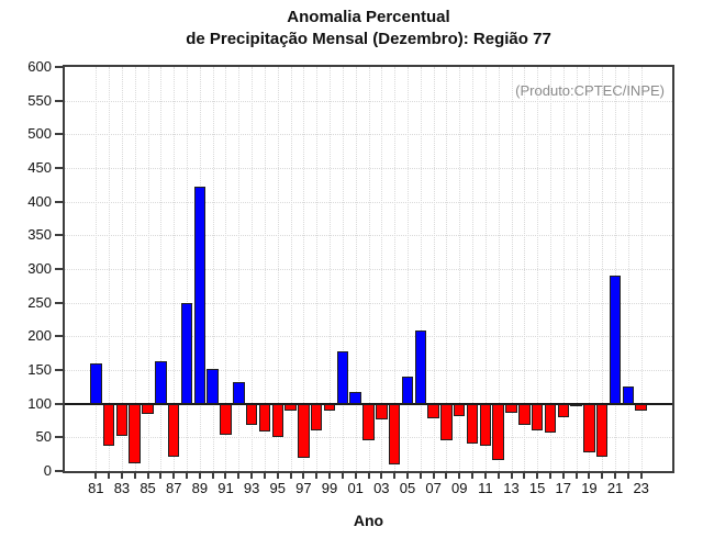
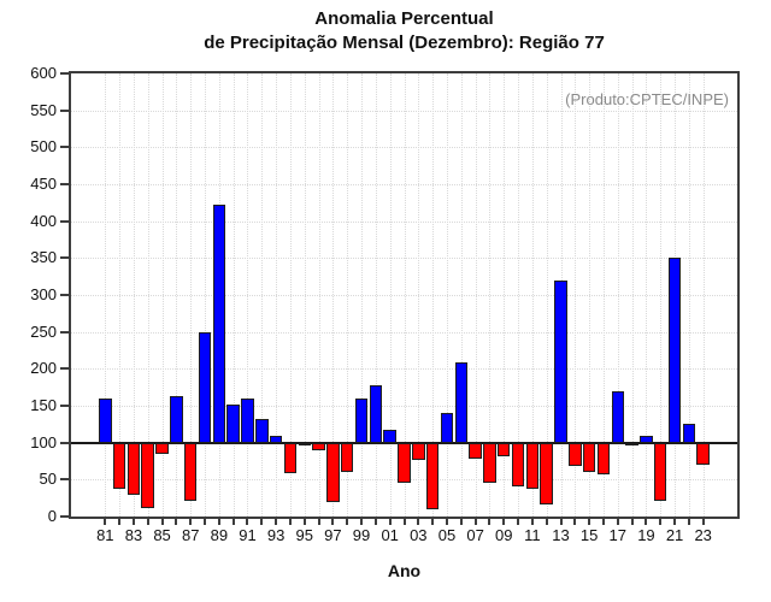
83: 50 -> 30
91: 50 -> 160
93: 70 -> 110
95: 50 -> 100
99: 90 -> 160
13: 90 -> 320
17: 80 -> 170
19: 30 -> 110
21: 290 -> 350
23: 90 -> 70
